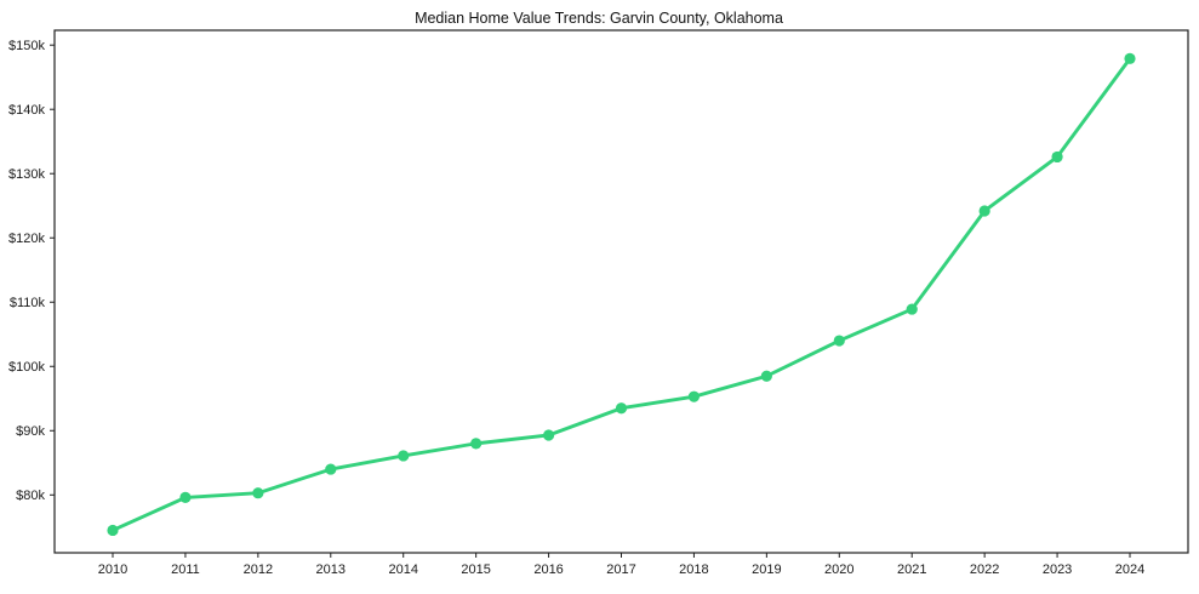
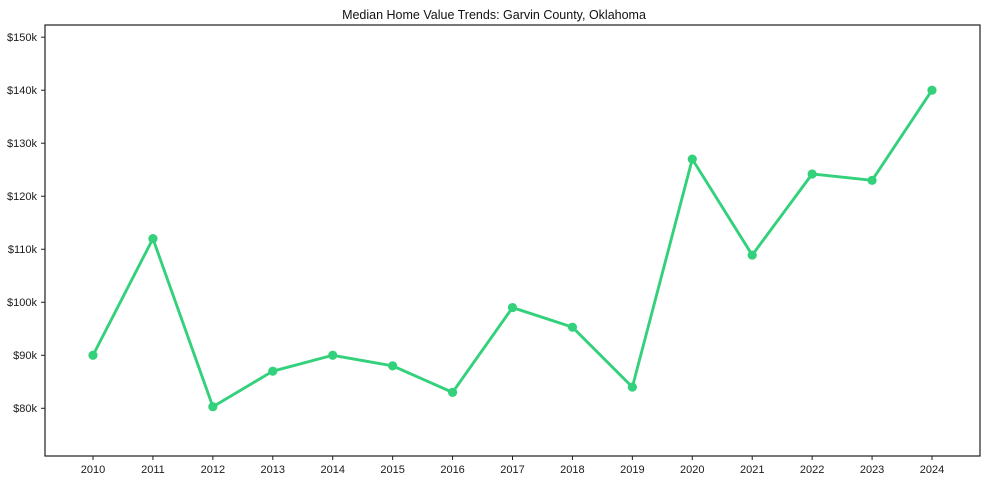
2010: $74k -> $90k
2011: $80k -> $112k
2013: $84k -> $87k
2014: $86k -> $90k
2016: $89k -> $83k
2017: $94k -> $99k
2019: $98k -> $84k
2020: $104k -> $127k
2023: $133k -> $123k
2024: $148k -> $140k
